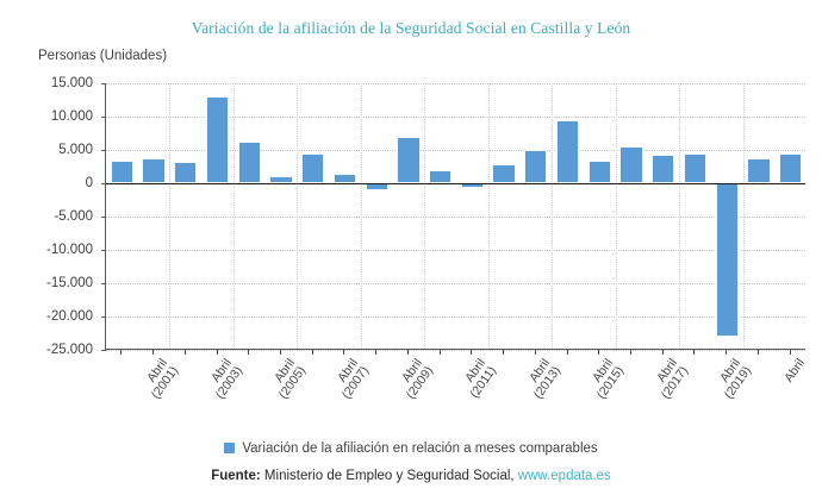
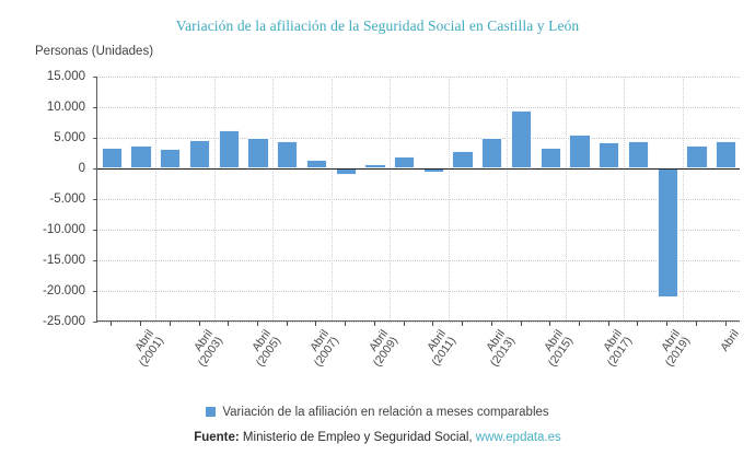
Abril (2003): 13000 -> 5000
Abril (2005): 1000 -> 5000
Abril (2009): 7000 -> 1000
Abril (2019): -23000 -> -21000
